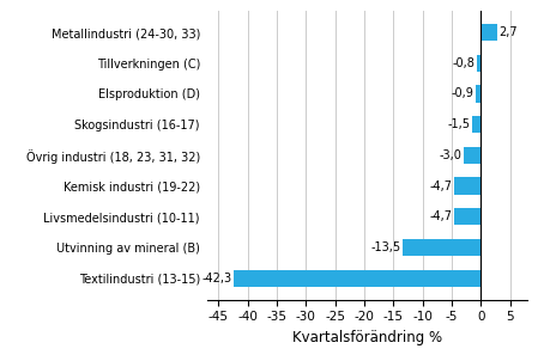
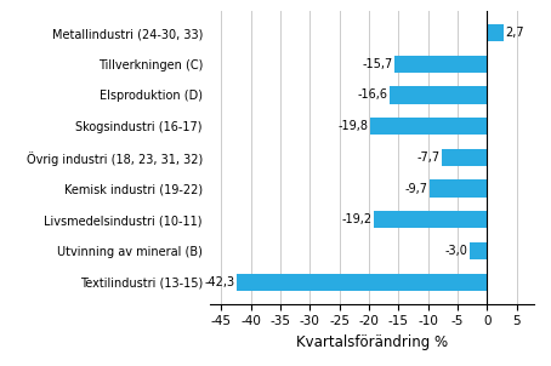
Tillverkningen (C): -0,8 -> -15,7
Elsproduktion (D): -0,9 -> -16,6
Skogsindustri (16-17): -1,5 -> -19,8
Övrig industri (18, 23, 31, 32): -3,0 -> -7,7
Kemisk industri (19-22): -4,7 -> -9,7
Livsmedelsindustri (10-11): -4,7 -> -19,2
Utvinning av mineral (B): -13,5 -> -3,0
